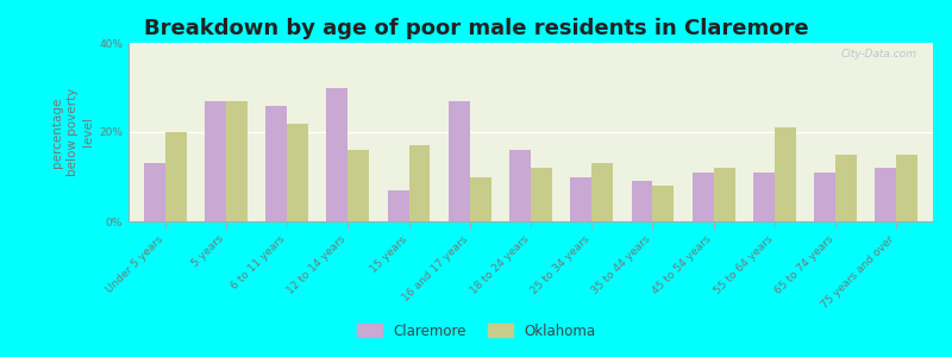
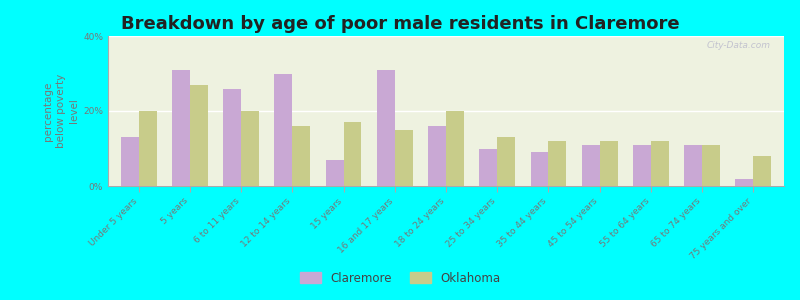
Claremore/5 years: 27% -> 31%
Oklahoma/6 to 11 years: 22% -> 20%
Claremore/16 and 17 years: 27% -> 31%
Oklahoma/16 and 17 years: 10% -> 15%
Oklahoma/18 to 24 years: 12% -> 20%
Oklahoma/35 to 44 years: 8% -> 12%
Oklahoma/55 to 64 years: 21% -> 12%
Oklahoma/65 to 74 years: 15% -> 11%
Claremore/75 years and over: 12% -> 2%
Oklahoma/75 years and over: 15% -> 8%
